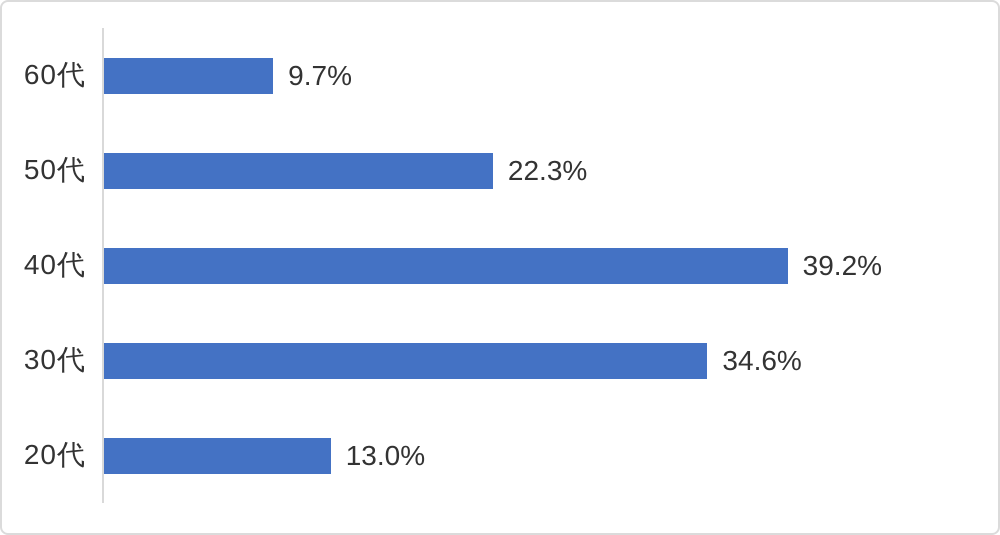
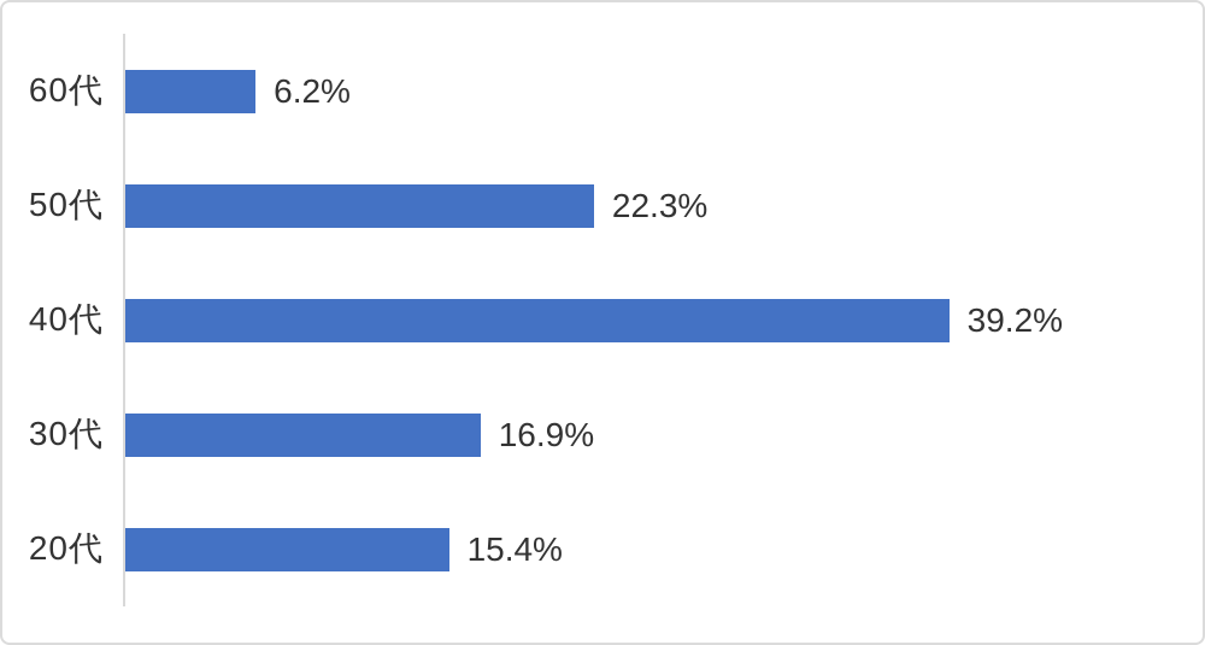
60代: 9.7% -> 6.2%
30代: 34.6% -> 16.9%
20代: 13.0% -> 15.4%
